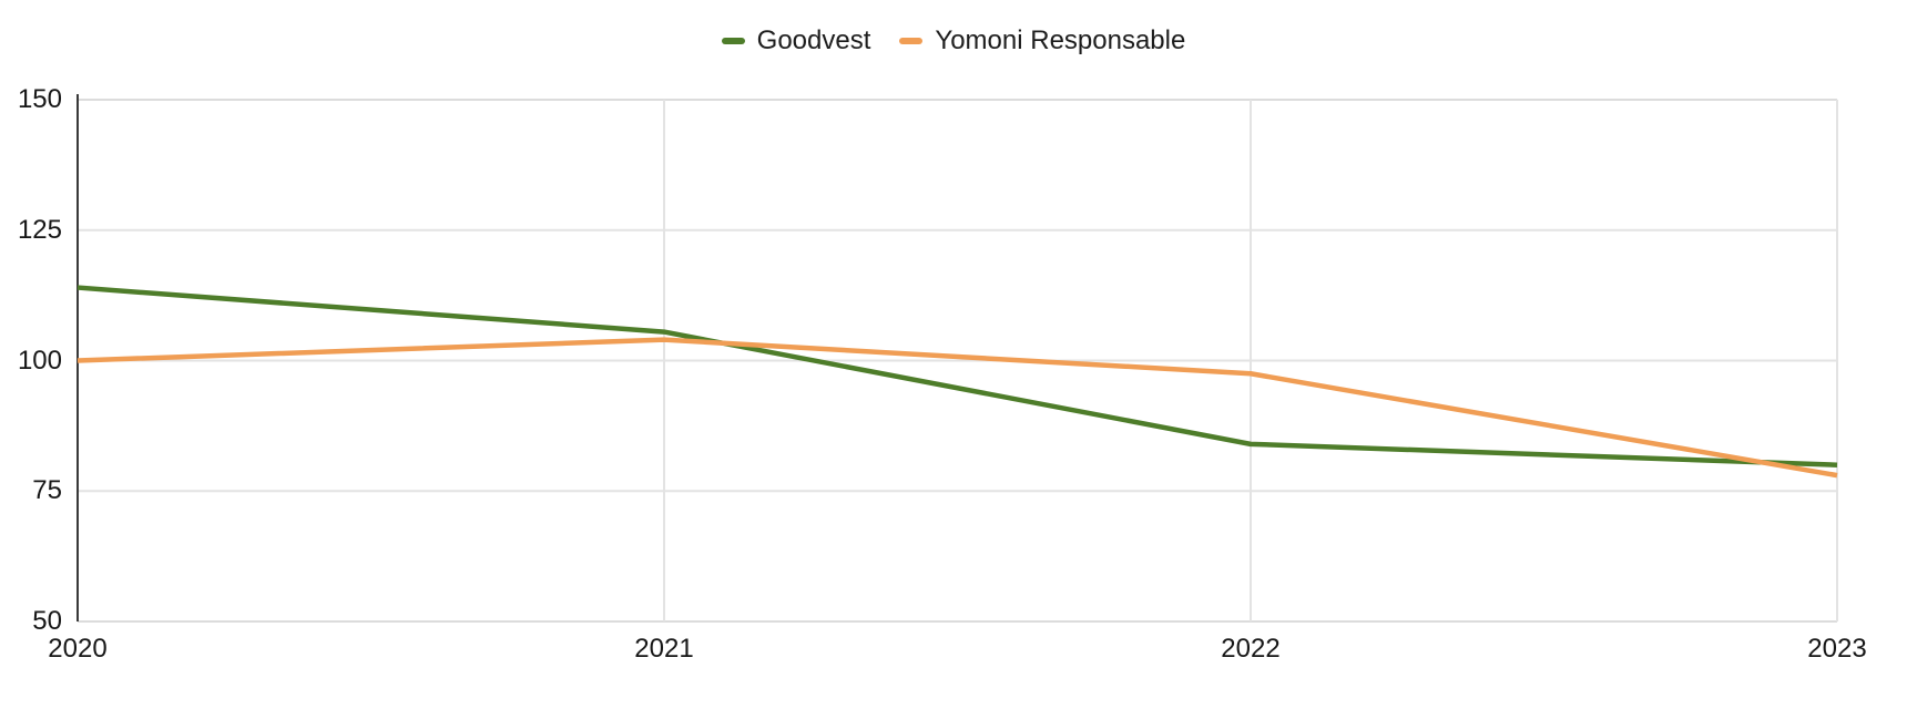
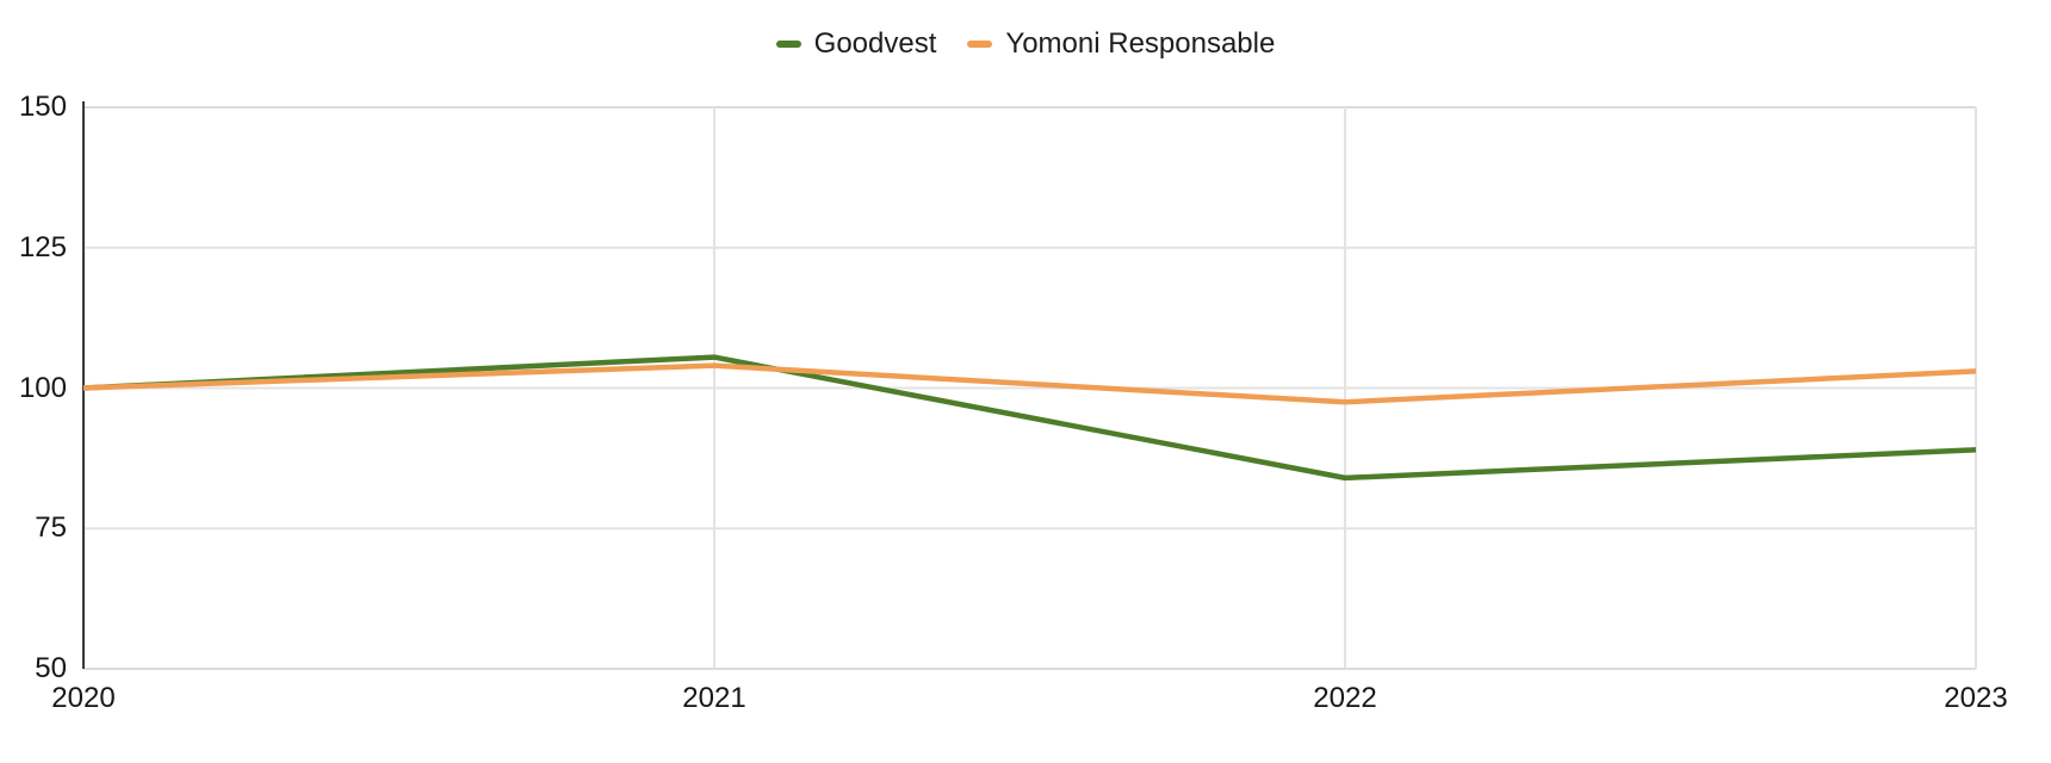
Goodvest/2020: 114 -> 100
Goodvest/2023: 80 -> 89
Yomoni Responsable/2023: 78 -> 103
